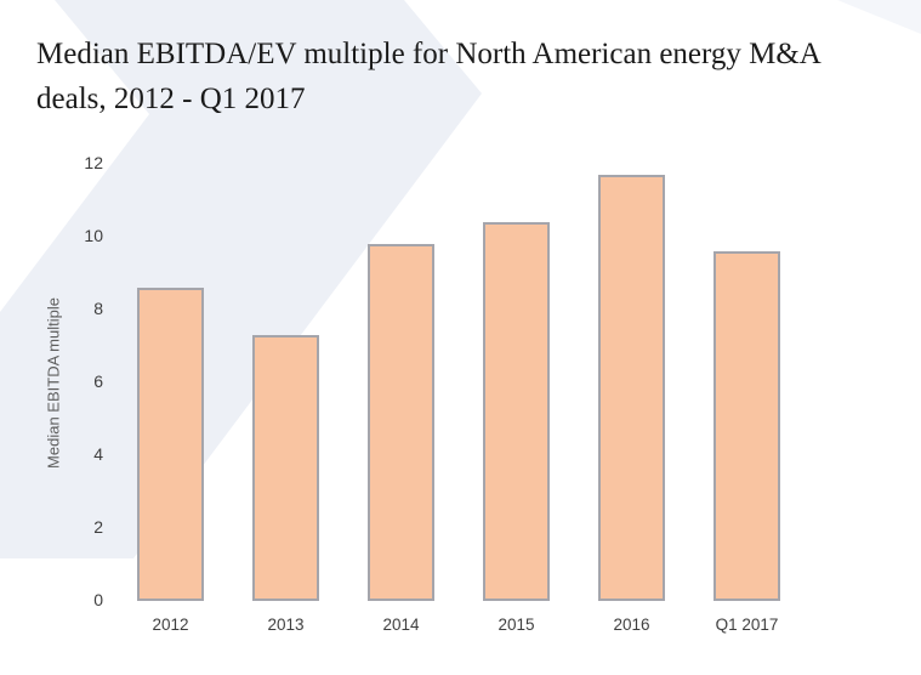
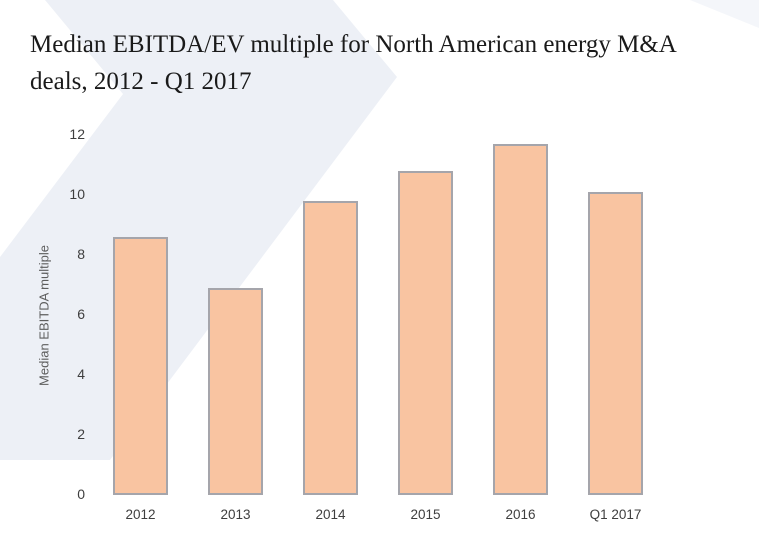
2013: 7.3 -> 6.9
2015: 10.4 -> 10.8
Q1 2017: 9.6 -> 10.1
